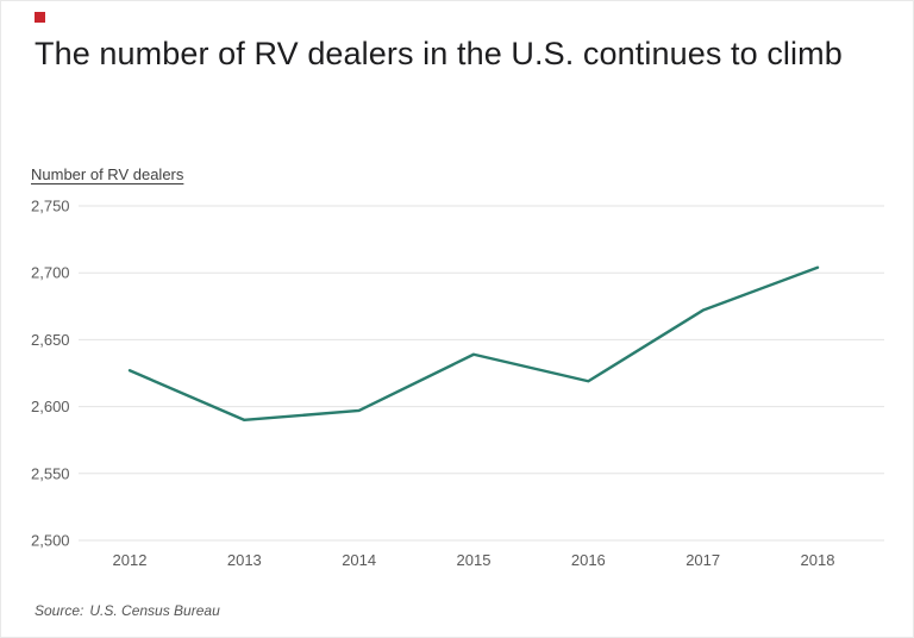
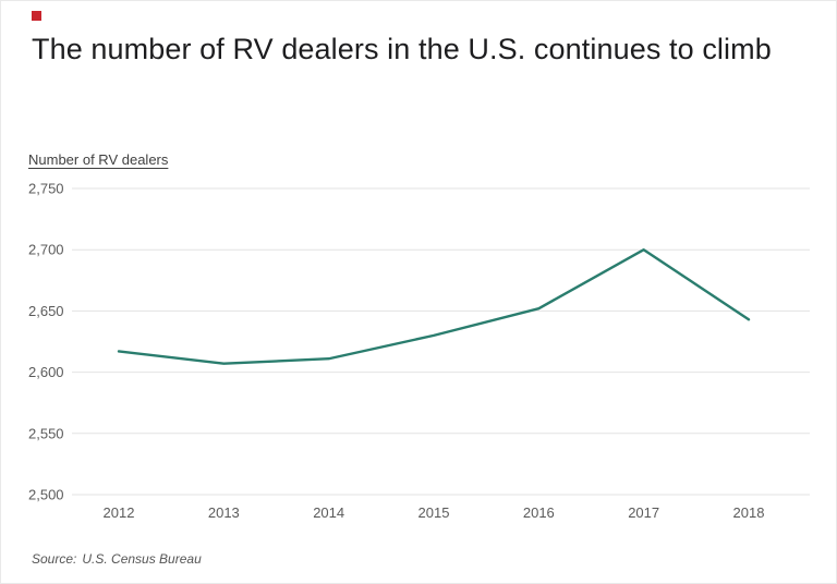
2012: 2627 -> 2617
2013: 2590 -> 2607
2014: 2597 -> 2611
2015: 2639 -> 2630
2016: 2619 -> 2652
2017: 2672 -> 2700
2018: 2704 -> 2643
